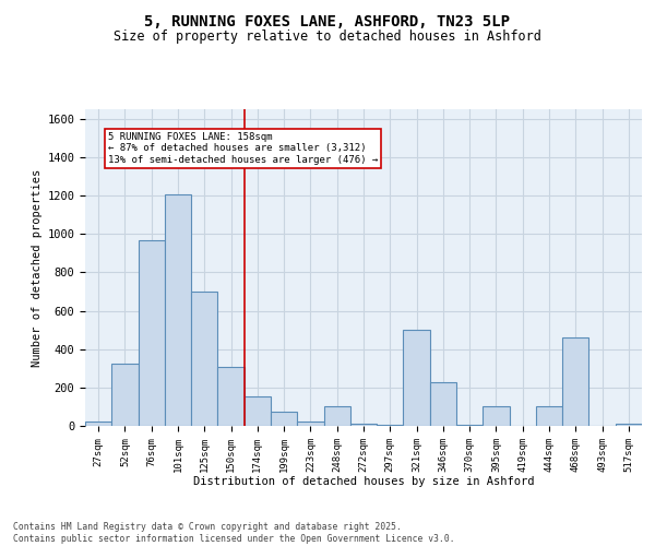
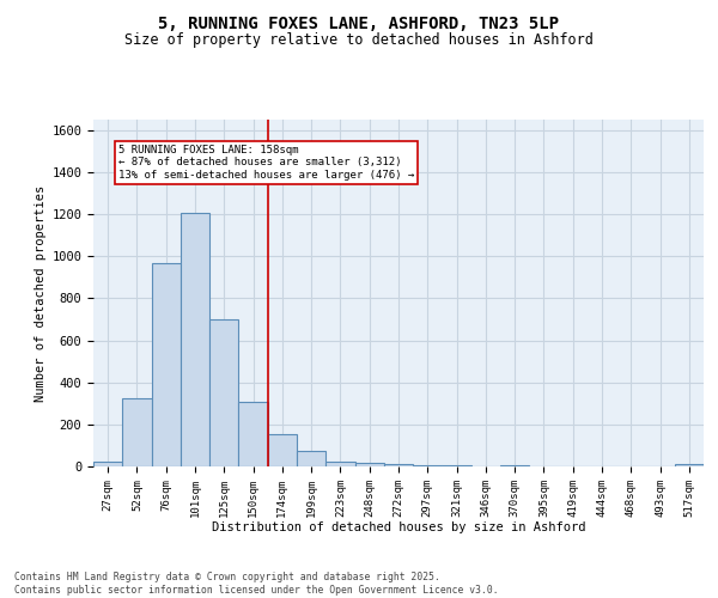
248sqm: 100 -> 20
321sqm: 500 -> 0
346sqm: 230 -> 0
395sqm: 100 -> 0
444sqm: 100 -> 0
468sqm: 460 -> 0
